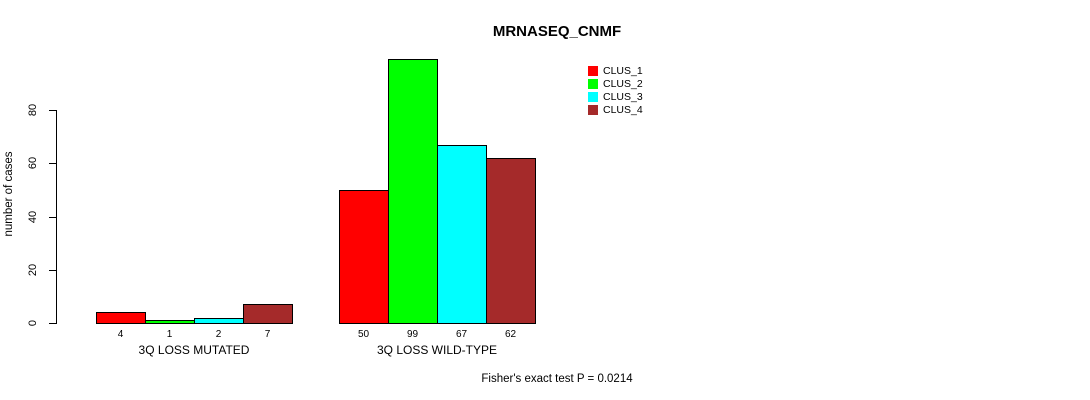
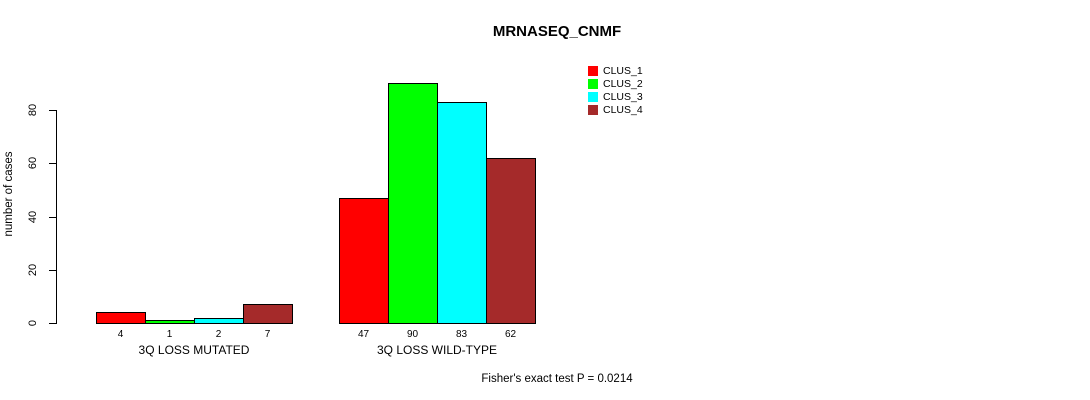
CLUS_1/3Q LOSS WILD-TYPE: 50 -> 47
CLUS_2/3Q LOSS WILD-TYPE: 99 -> 90
CLUS_3/3Q LOSS WILD-TYPE: 67 -> 83
